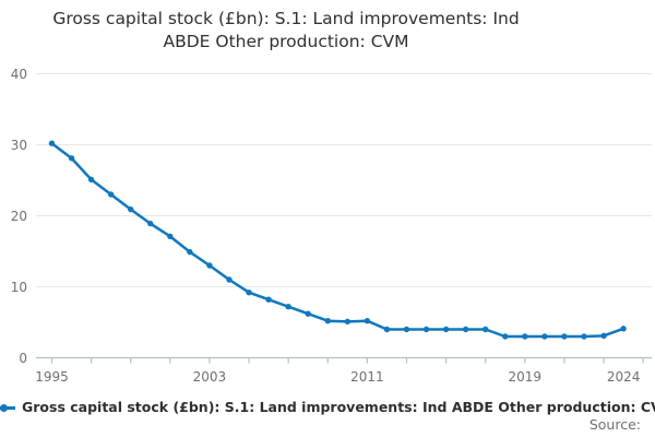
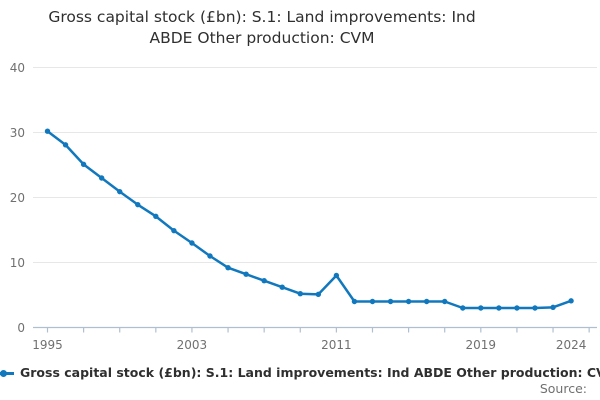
2011: 5 -> 8
